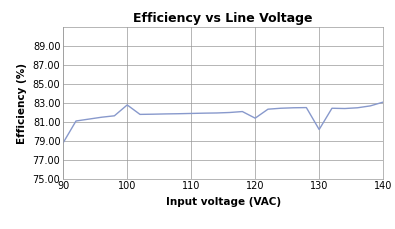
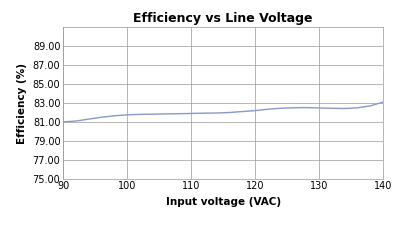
90: 78.8 -> 81.0
100: 82.8 -> 81.8
120: 81.4 -> 82.2
130: 80.2 -> 82.5
